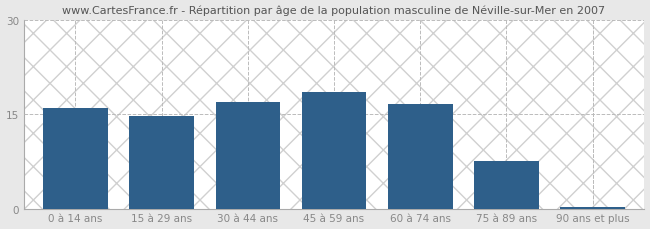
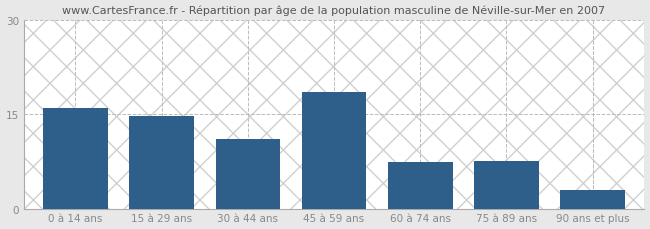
30 à 44 ans: 17.0 -> 11.0
60 à 74 ans: 16.7 -> 7.4
90 ans et plus: 0.2 -> 3.0
